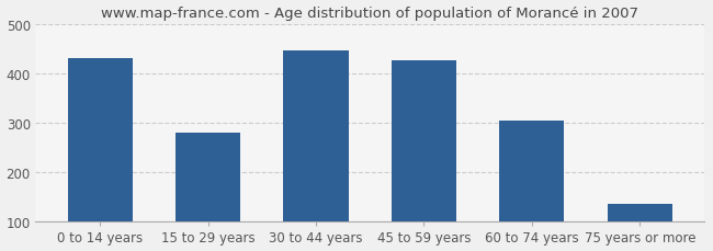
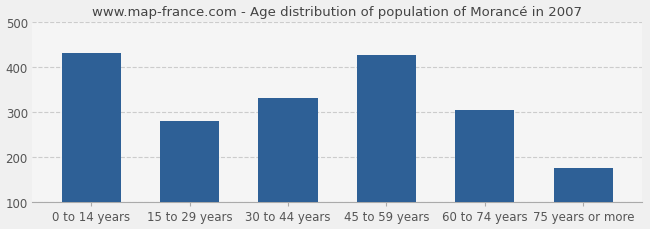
30 to 44 years: 445 -> 330
75 years or more: 135 -> 175
